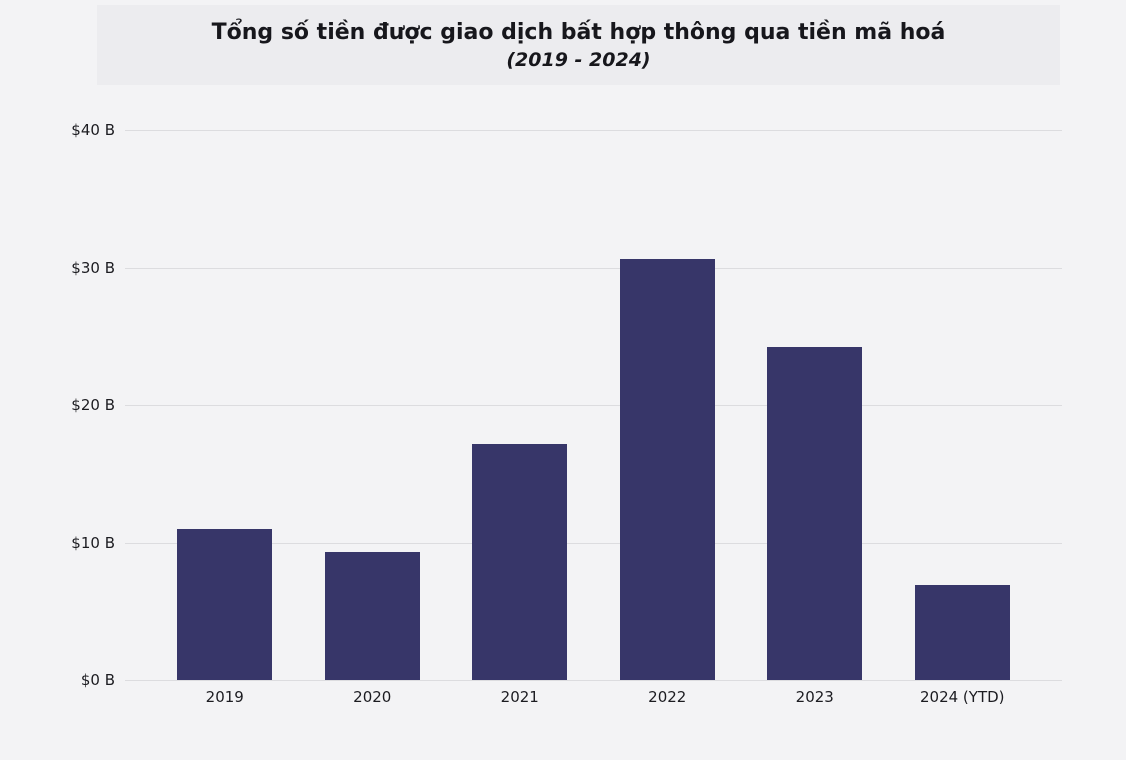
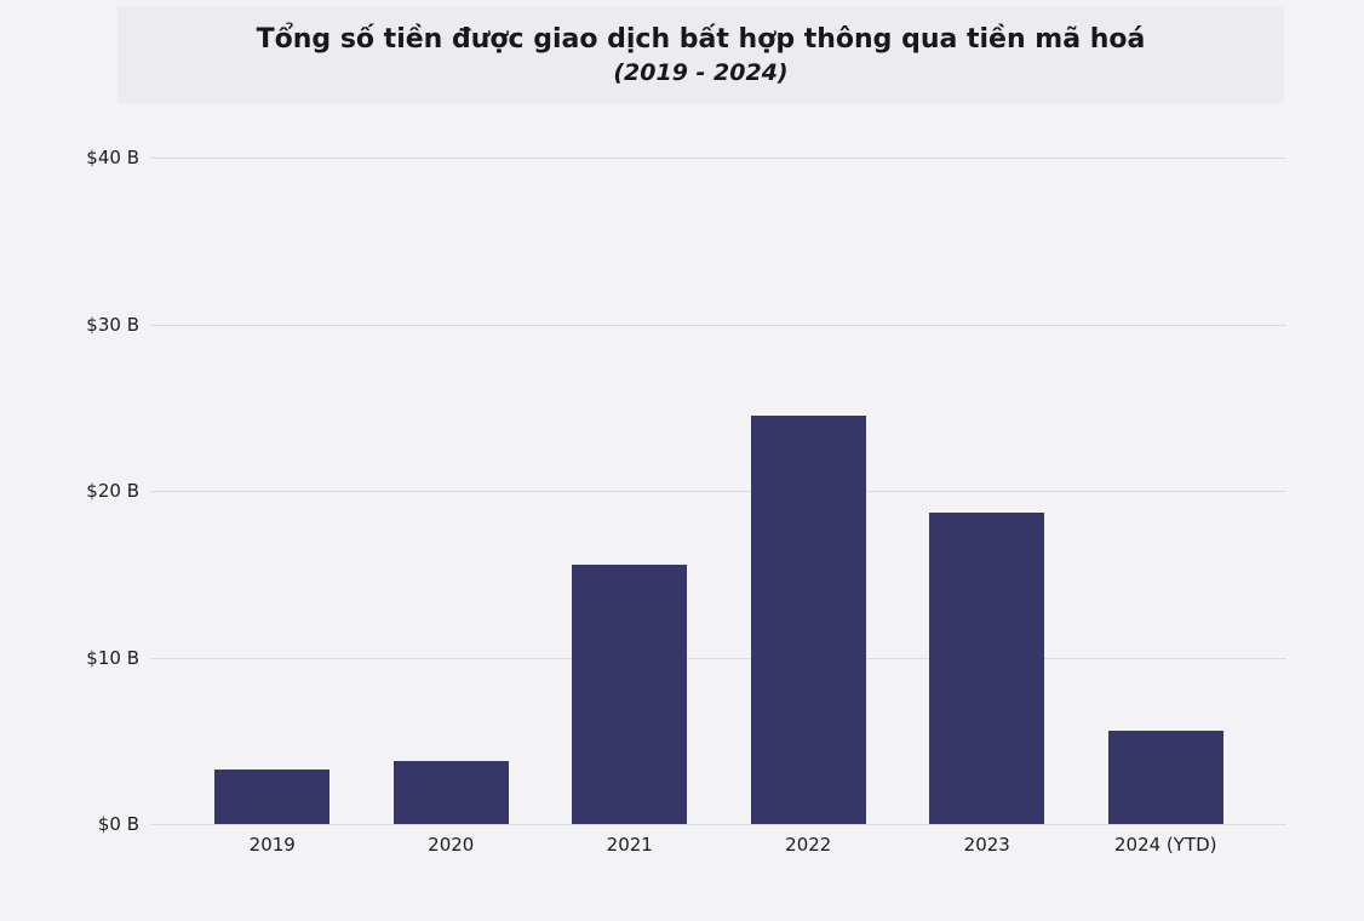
2019: $11.0B -> $3.3B
2020: $9.3B -> $3.8B
2021: $17.2B -> $15.6B
2022: $30.6B -> $24.5B
2023: $24.2B -> $18.7B
2024 (YTD): $6.9B -> $5.6B
